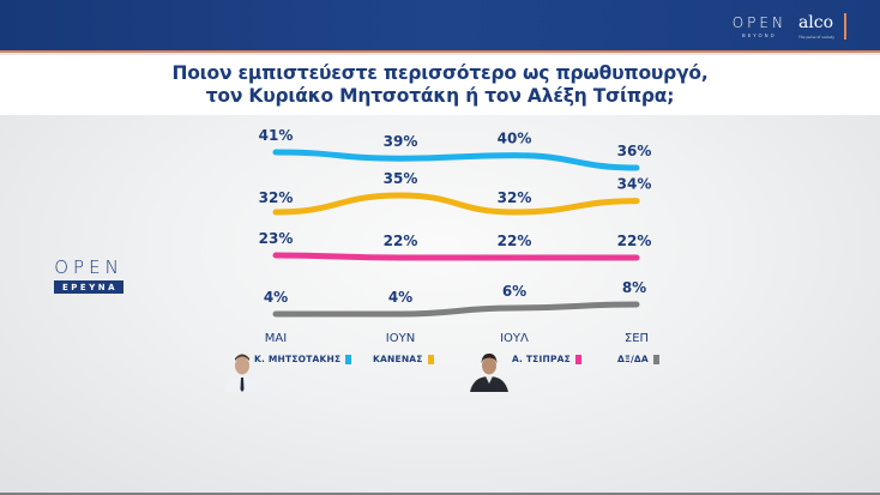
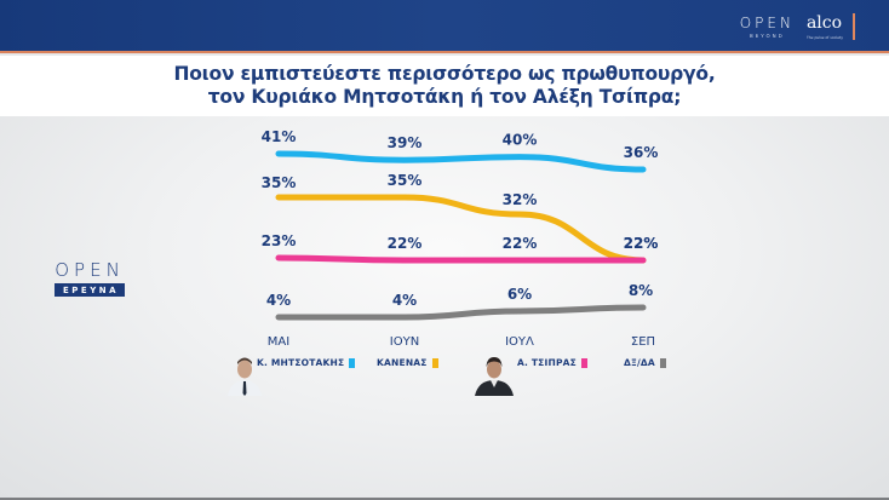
ΚΑΝΕΝΑΣ/ΜΑΙ: 32% -> 35%
ΚΑΝΕΝΑΣ/ΣΕΠ: 34% -> 22%
